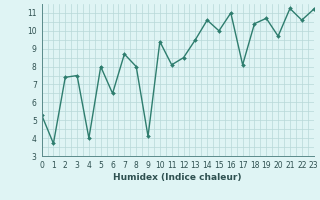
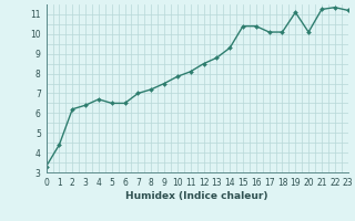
0: 5.3 -> 3.3
1: 3.7 -> 4.4
2: 7.4 -> 6.2
3: 7.5 -> 6.4
4: 4.0 -> 6.7
5: 8.0 -> 6.5
7: 8.7 -> 7.0
8: 8.0 -> 7.2
9: 4.1 -> 7.5
10: 9.4 -> 7.8
13: 9.5 -> 8.8
14: 10.6 -> 9.3
15: 10.0 -> 10.4
16: 11.0 -> 10.4
17: 8.1 -> 10.1
18: 10.4 -> 10.1
19: 10.7 -> 11.1
20: 9.7 -> 10.1
22: 10.6 -> 11.3
